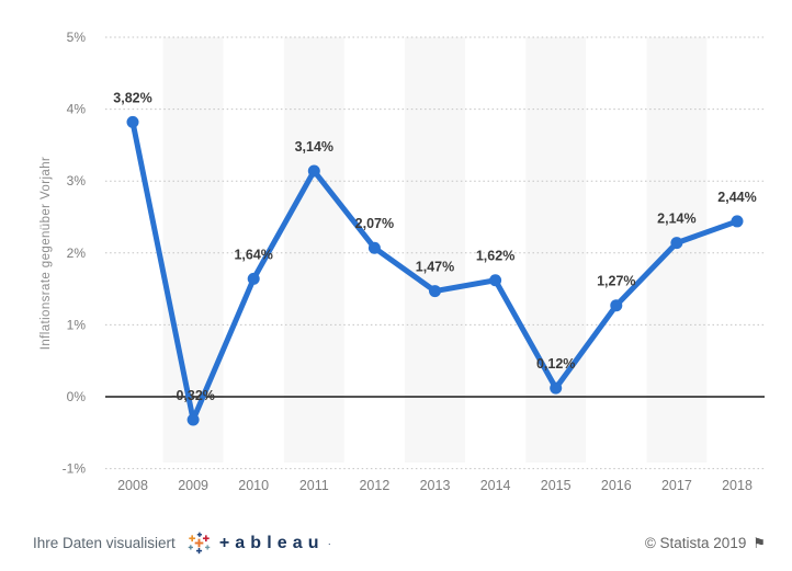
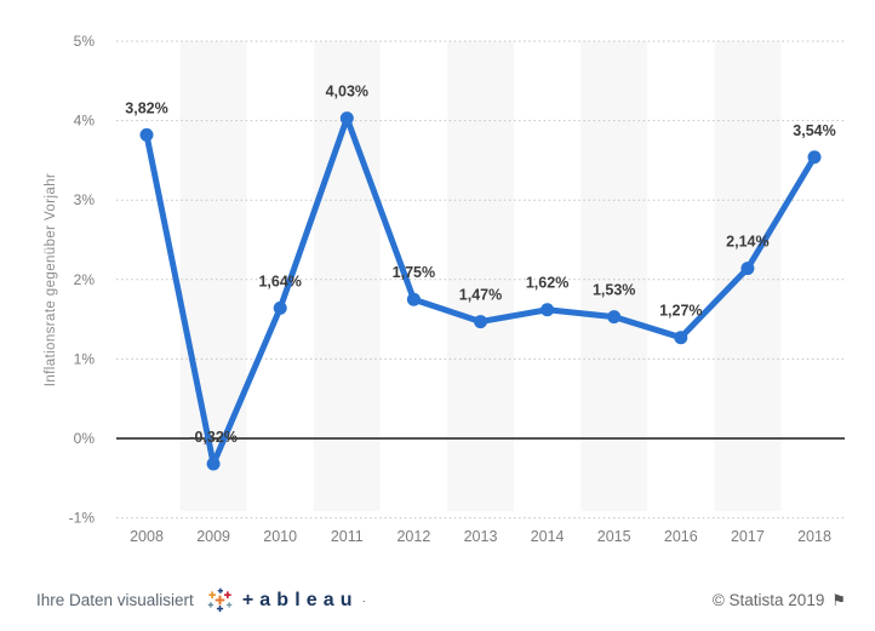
2011: 3,14% -> 4,03%
2012: 2,07% -> 1,75%
2015: 0,12% -> 1,53%
2018: 2,44% -> 3,54%
